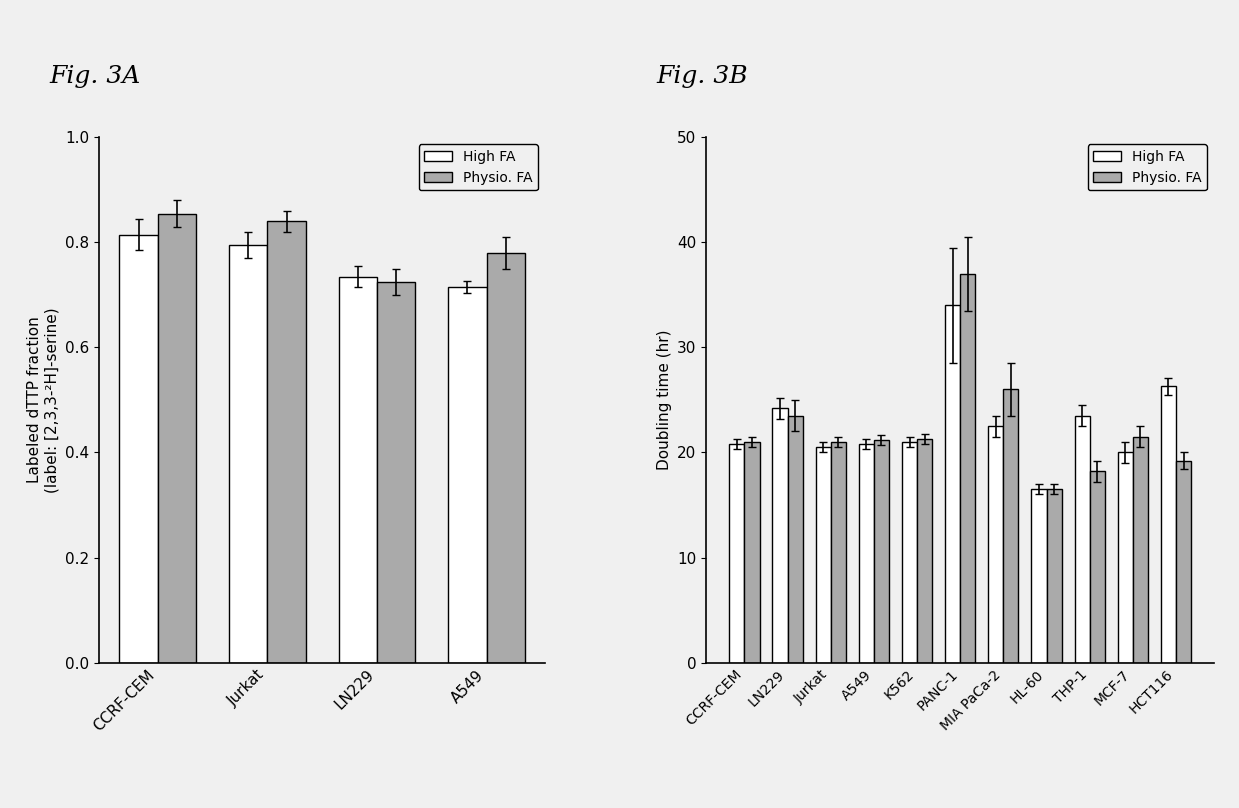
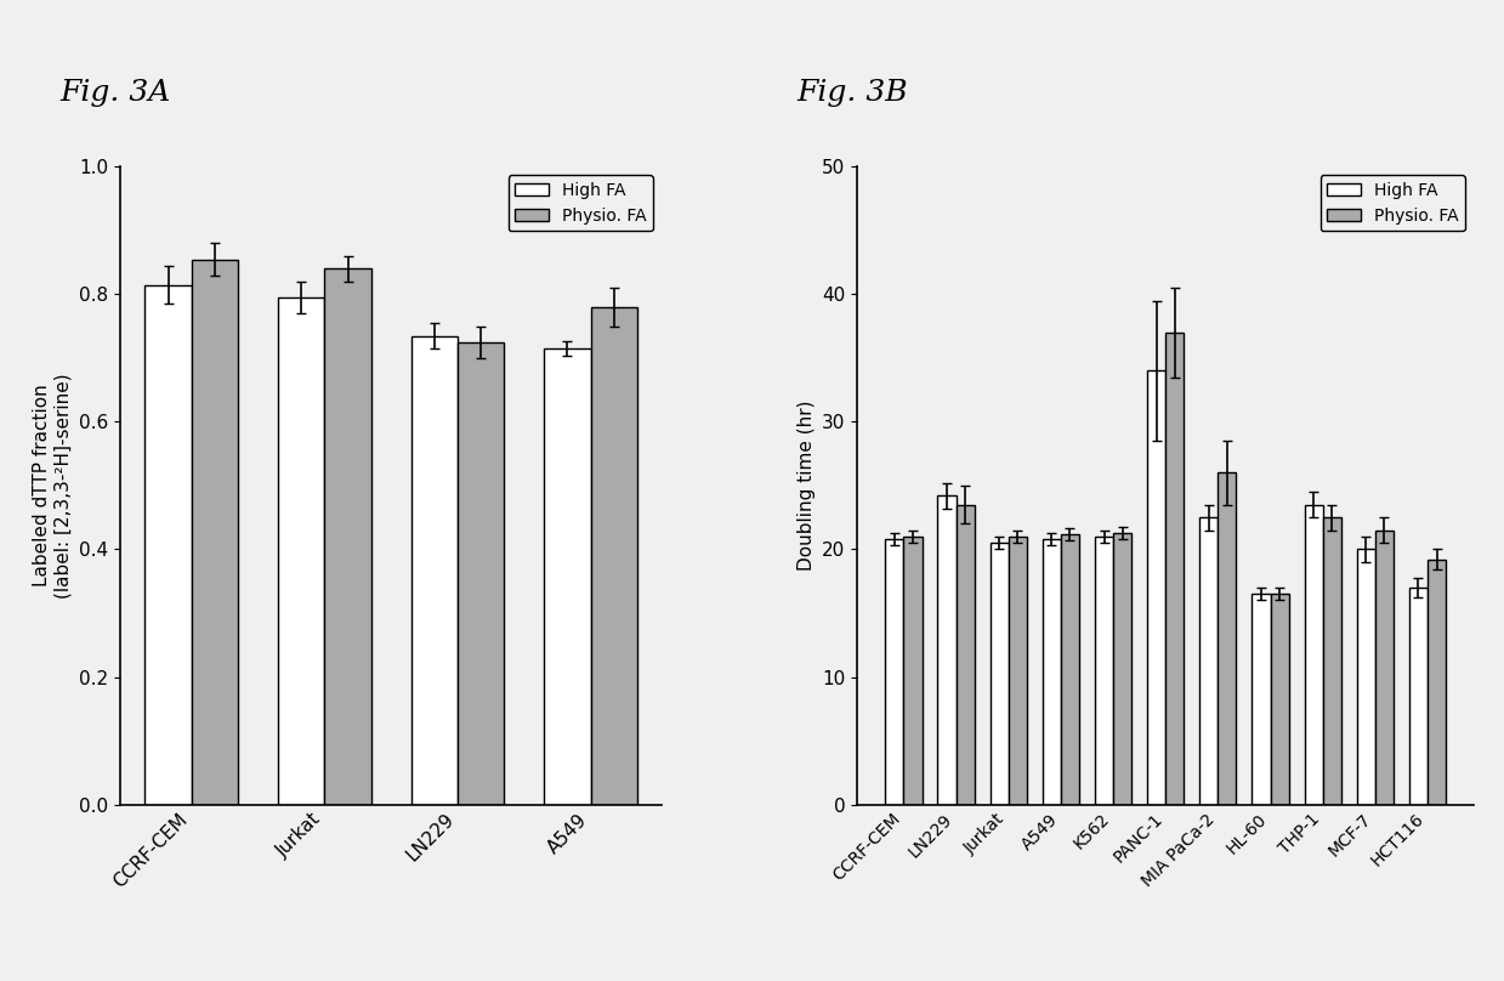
Physio. FA/THP-1: 18.2 -> 22.5
High FA/HCT116: 26.3 -> 17.0
